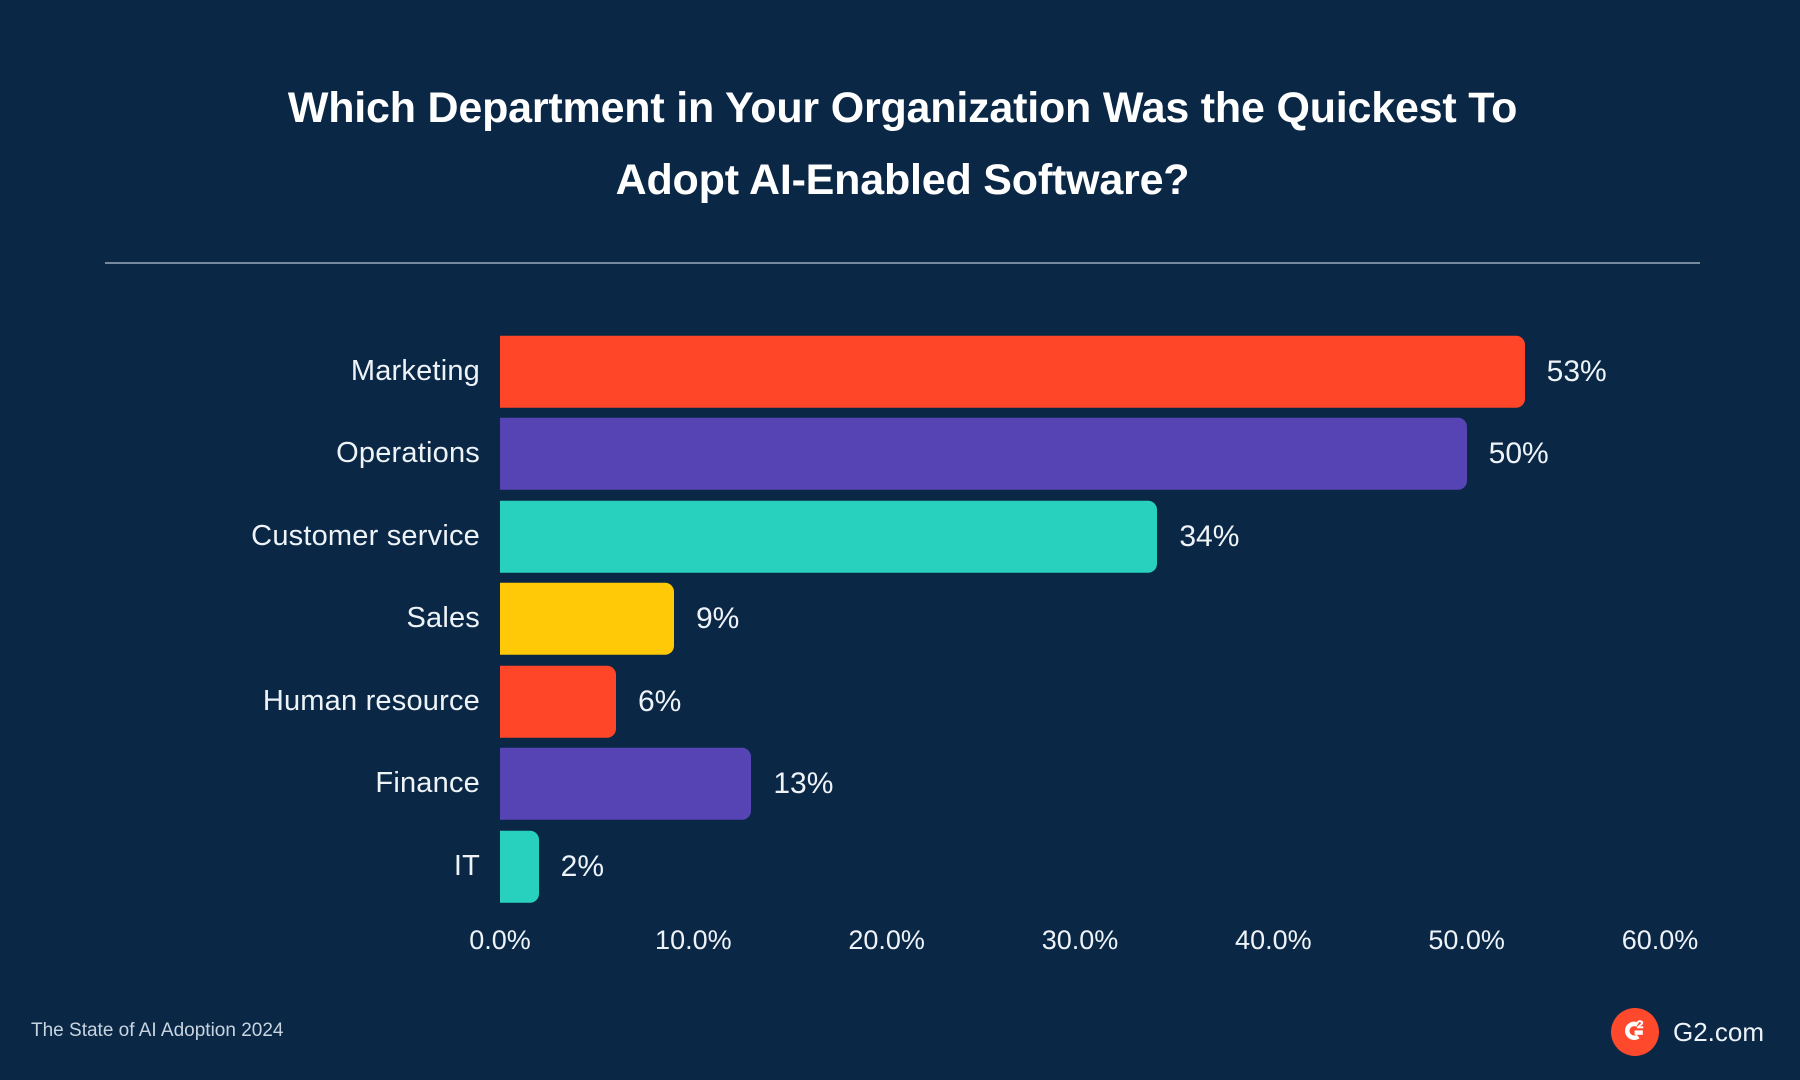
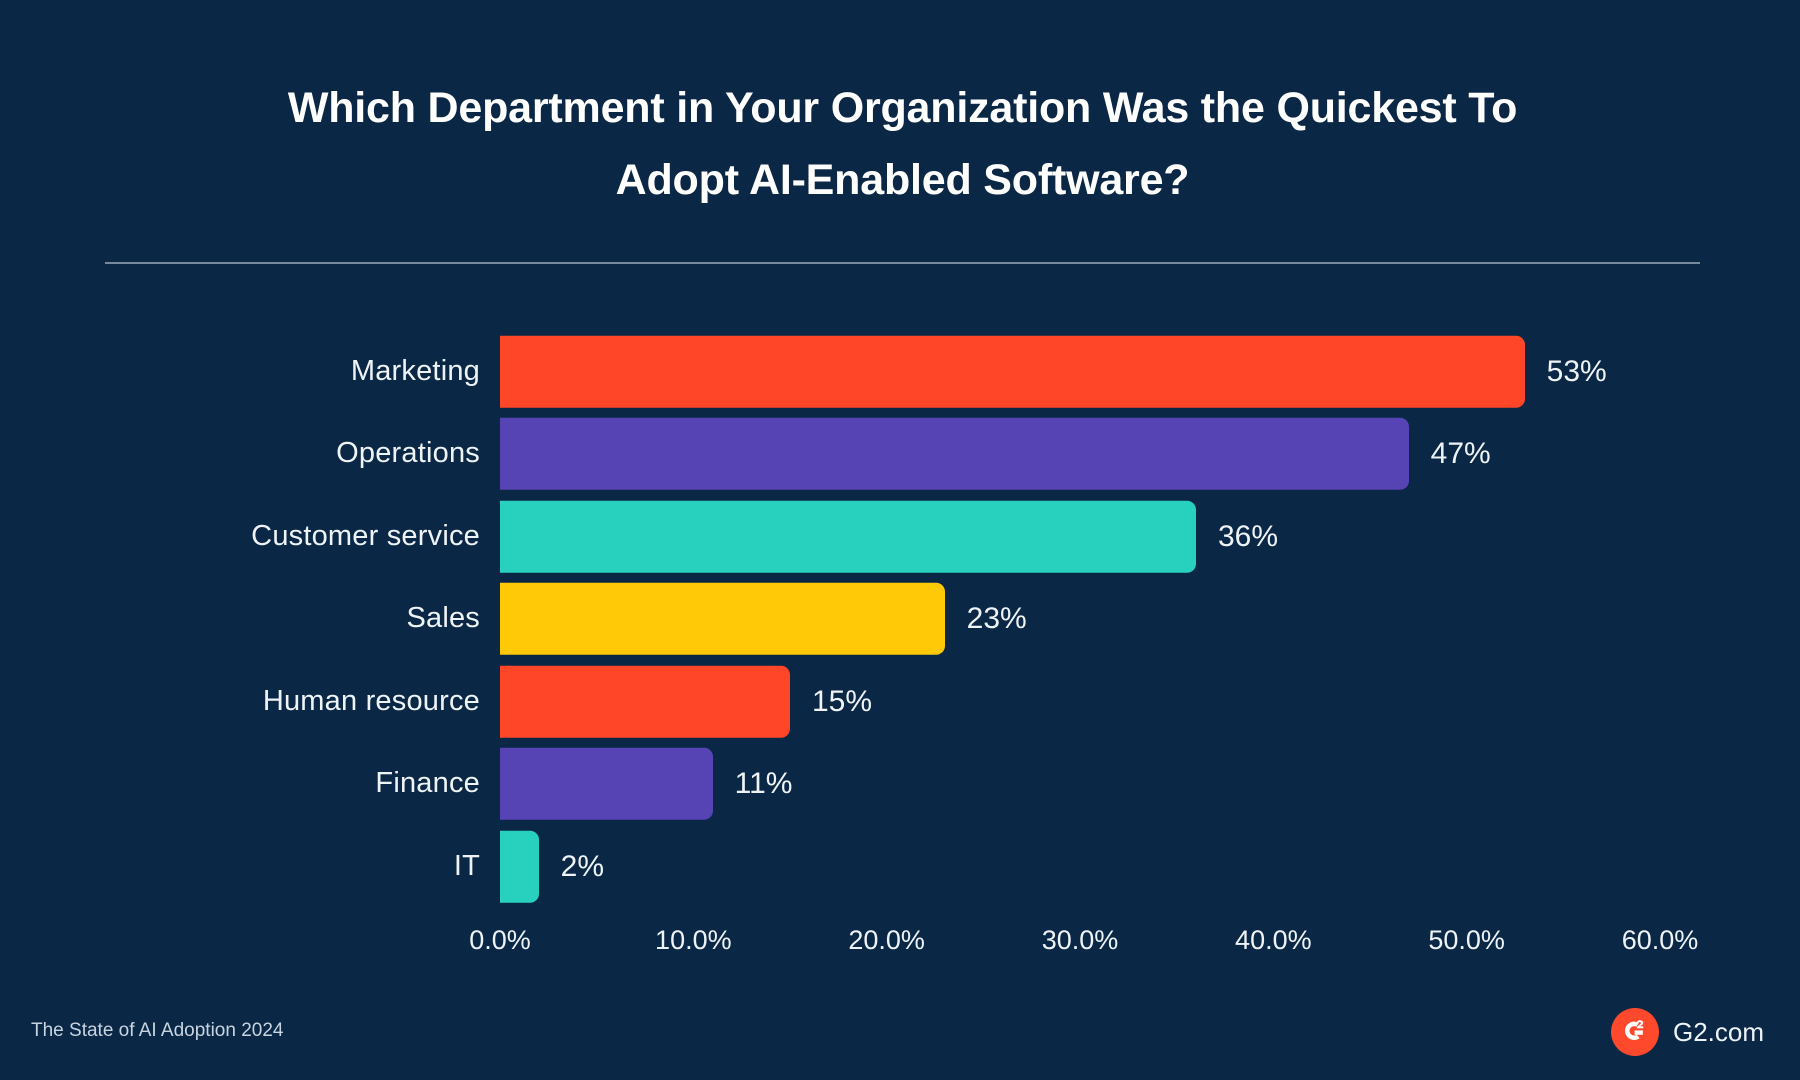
Operations: 50% -> 47%
Customer service: 34% -> 36%
Sales: 9% -> 23%
Human resource: 6% -> 15%
Finance: 13% -> 11%
